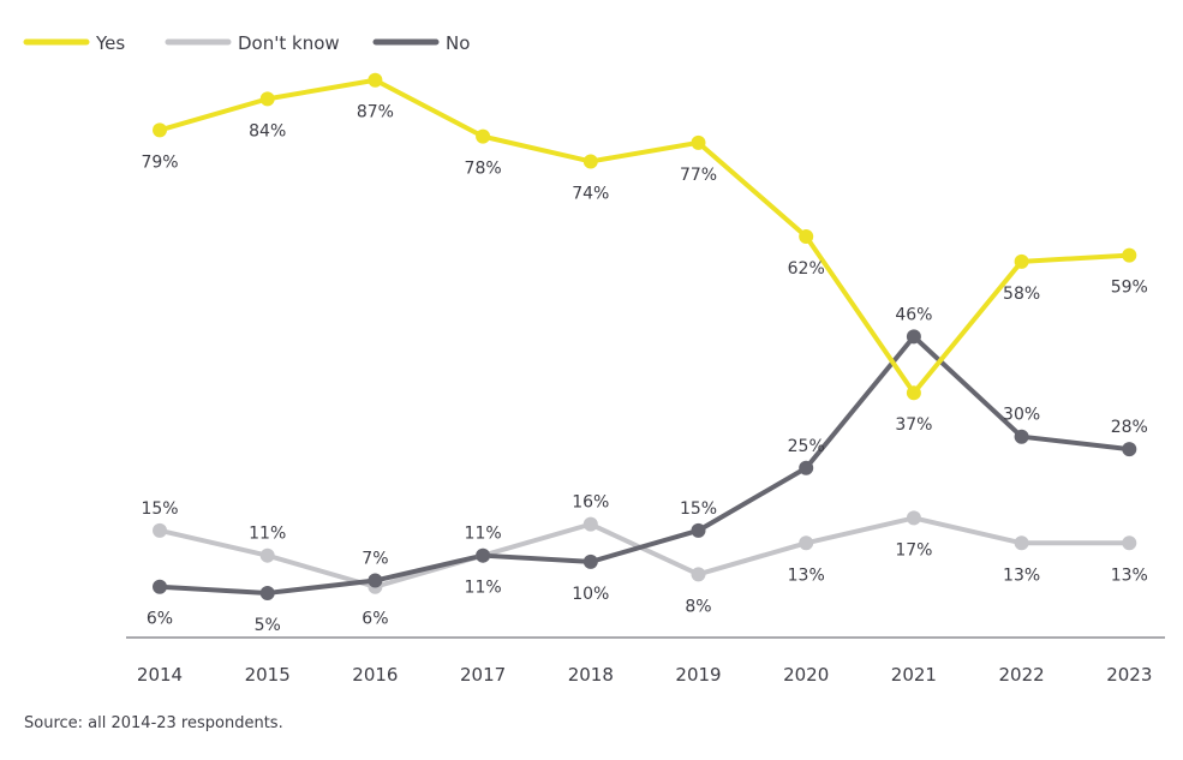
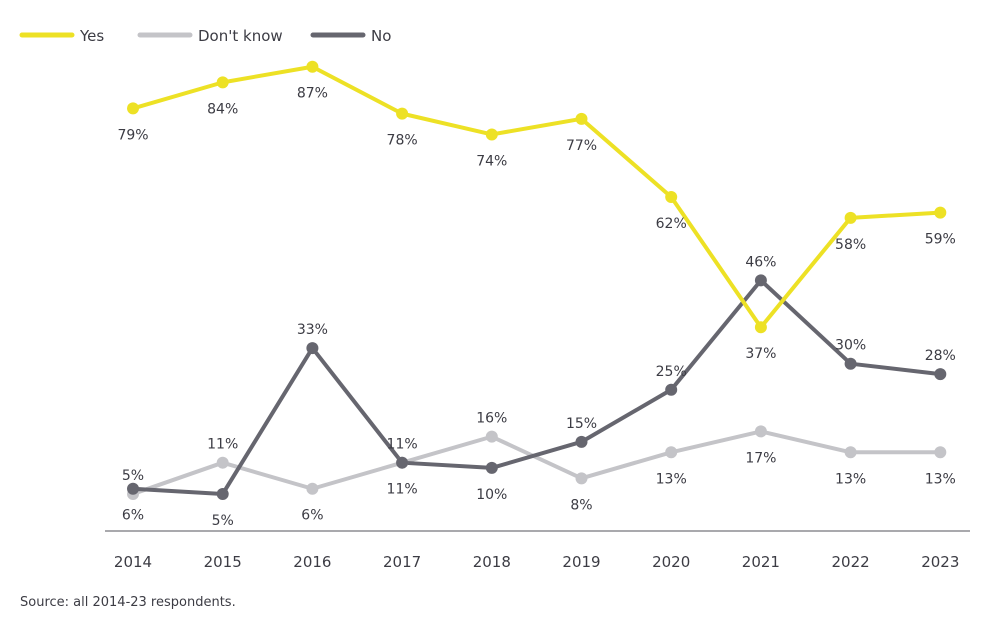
Don't know/2014: 15% -> 5%
No/2016: 7% -> 33%
